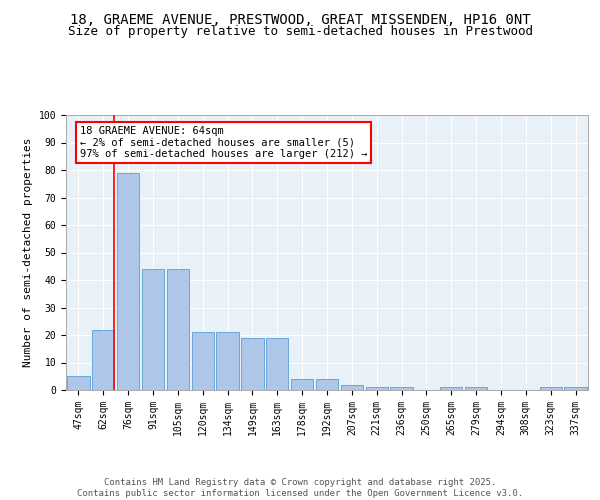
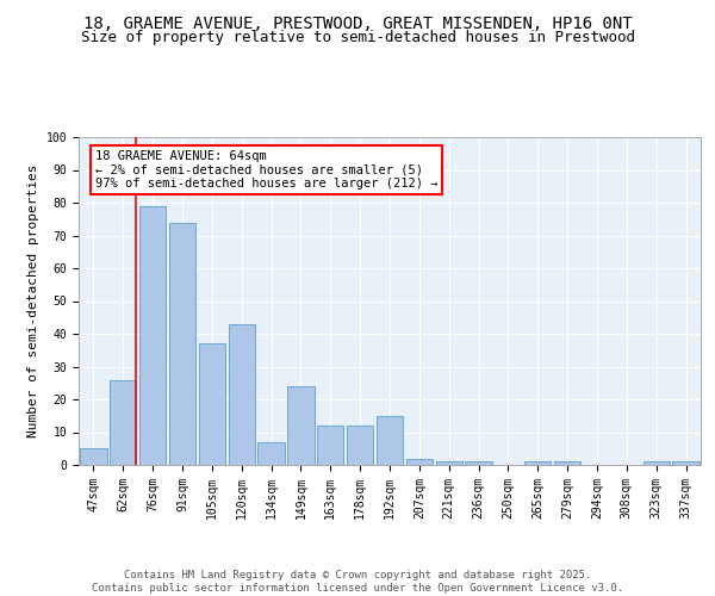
62sqm: 22 -> 26
91sqm: 44 -> 74
105sqm: 44 -> 37
120sqm: 21 -> 43
134sqm: 21 -> 7
149sqm: 19 -> 24
163sqm: 19 -> 12
178sqm: 4 -> 12
192sqm: 4 -> 15
